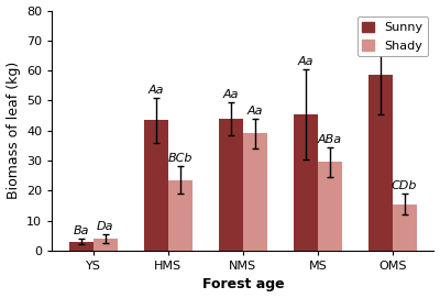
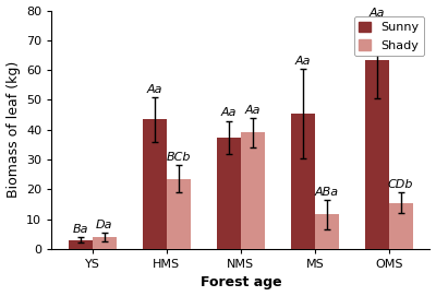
Sunny/NMS: 44.0 -> 37.5
Shady/MS: 29.5 -> 11.5
Sunny/OMS: 58.5 -> 63.5
